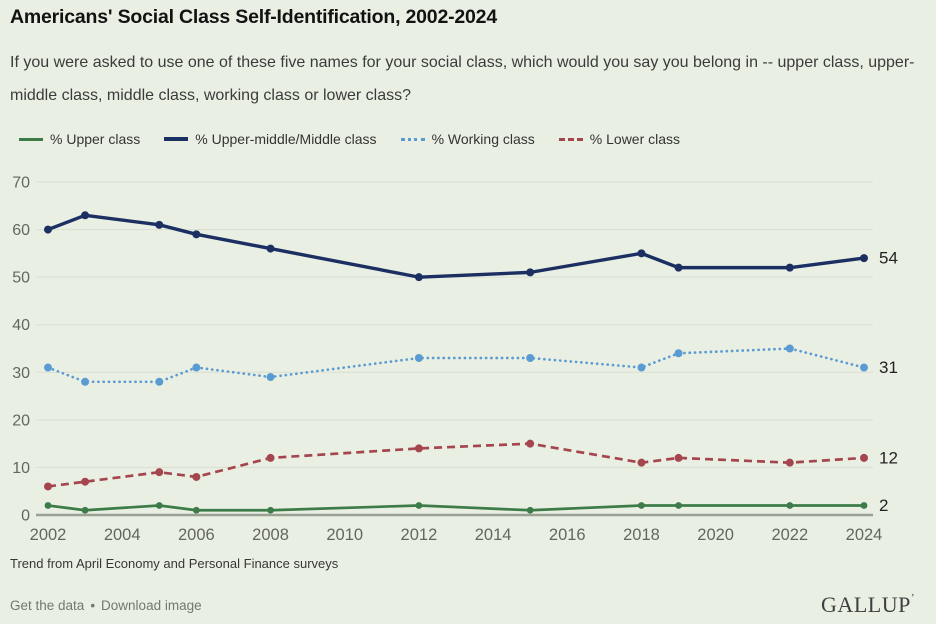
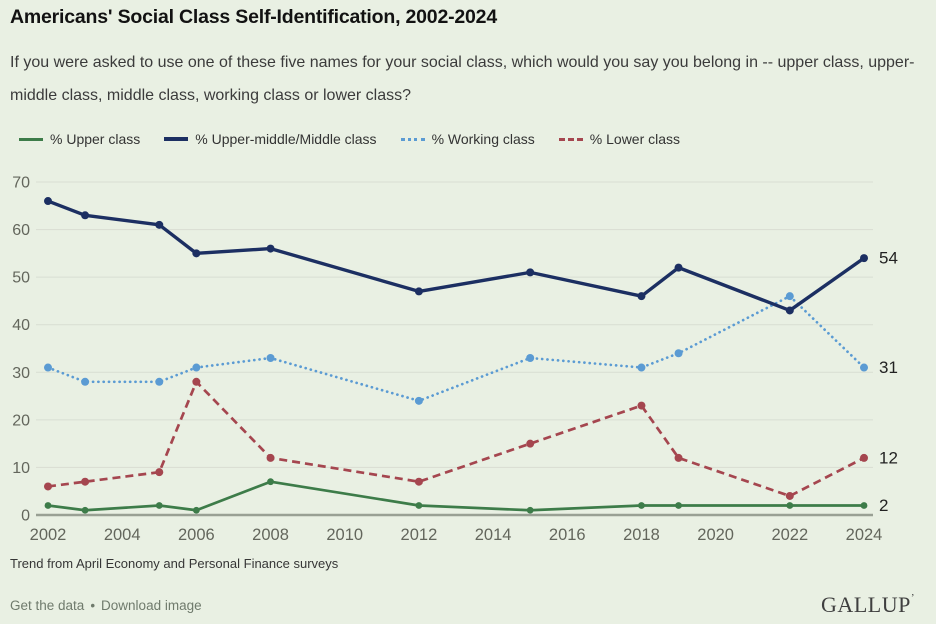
% Upper-middle/Middle class/2002: 60 -> 66
% Lower class/2006: 8 -> 28
% Upper-middle/Middle class/2006: 59 -> 55
% Working class/2008: 29 -> 33
% Upper class/2008: 1 -> 7
% Working class/2012: 33 -> 24
% Lower class/2012: 14 -> 7
% Upper-middle/Middle class/2012: 50 -> 47
% Lower class/2018: 11 -> 23
% Upper-middle/Middle class/2018: 55 -> 46
% Working class/2022: 35 -> 46
% Lower class/2022: 11 -> 4
% Upper-middle/Middle class/2022: 52 -> 43
